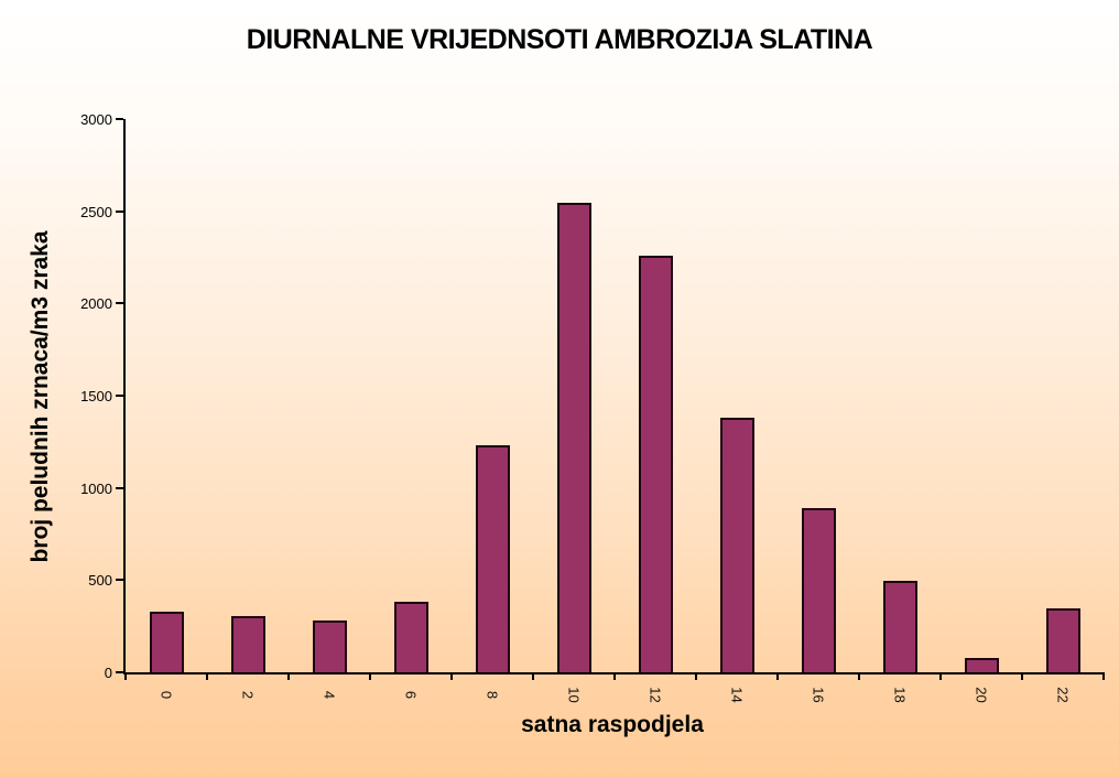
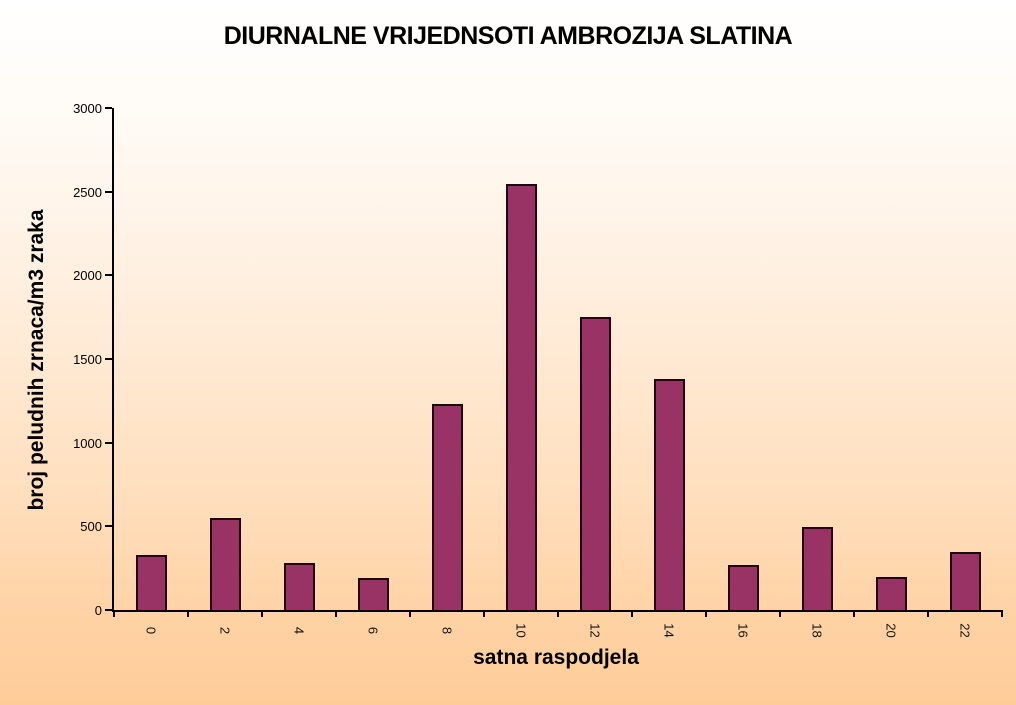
2: 300 -> 550
6: 380 -> 190
12: 2260 -> 1750
16: 890 -> 270
20: 80 -> 200
